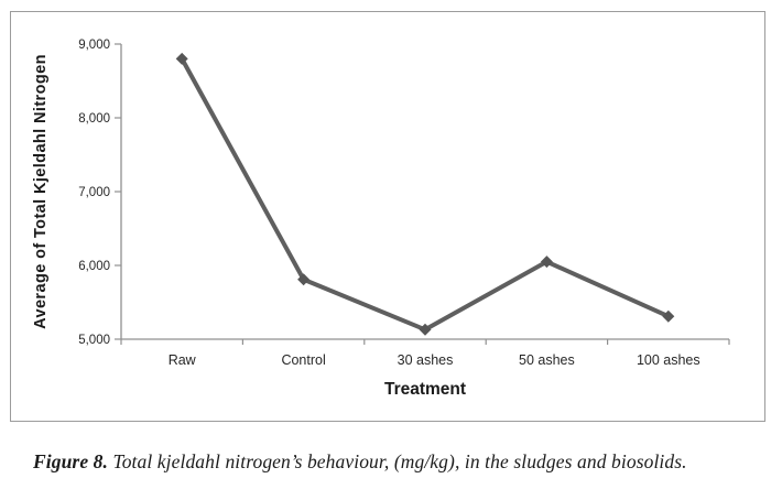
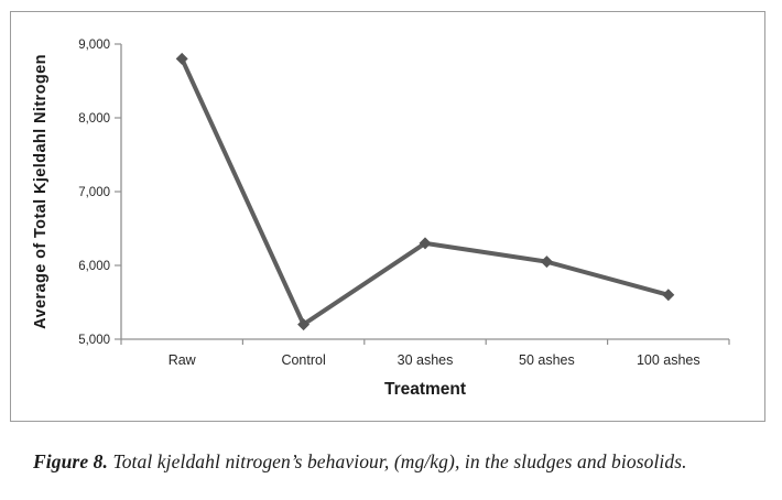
Control: 5800 -> 5200
30 ashes: 5100 -> 6300
100 ashes: 5300 -> 5600
